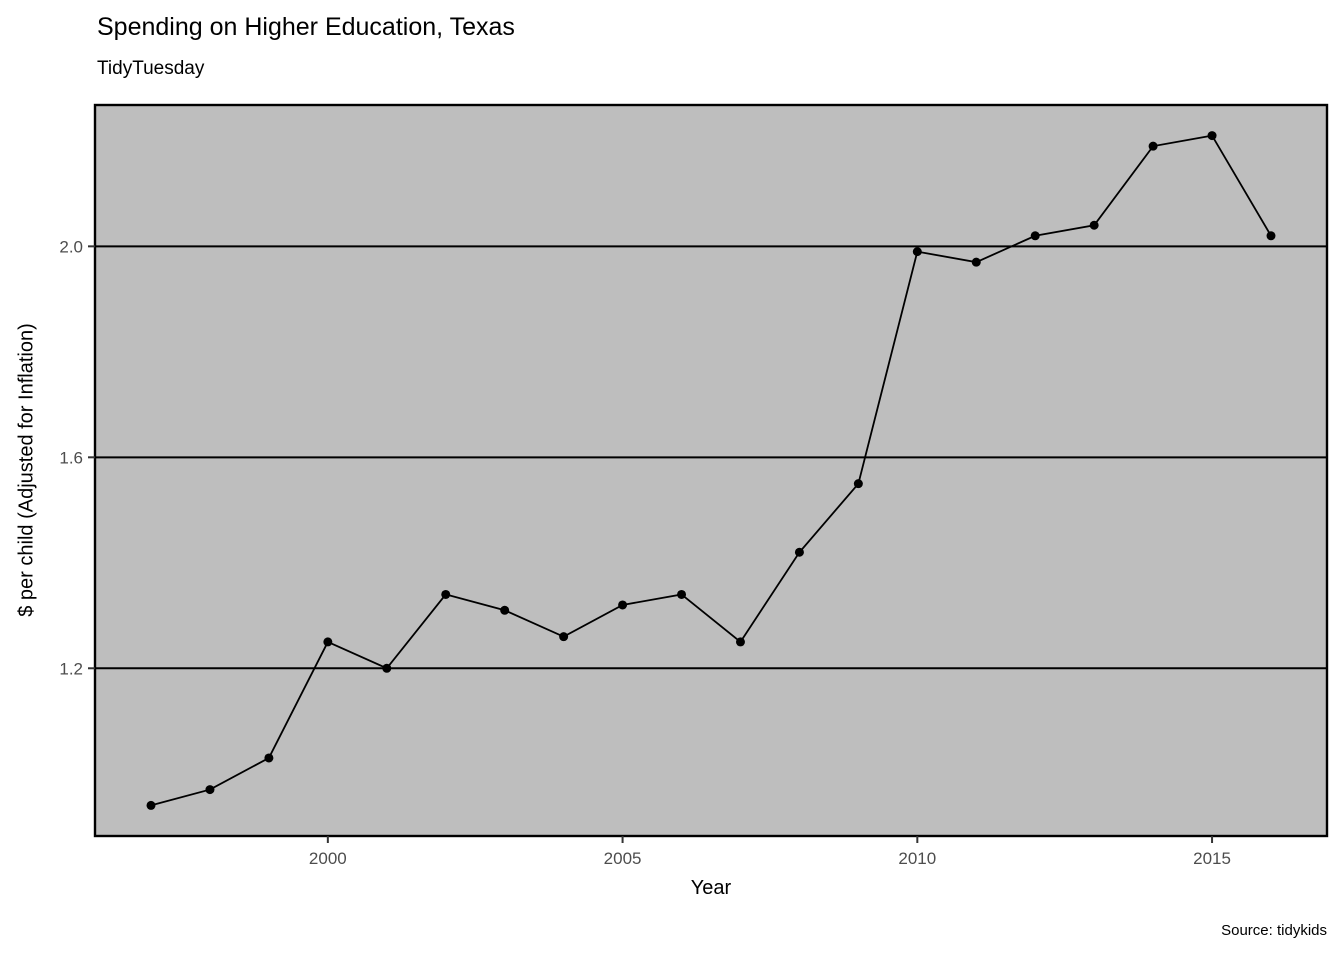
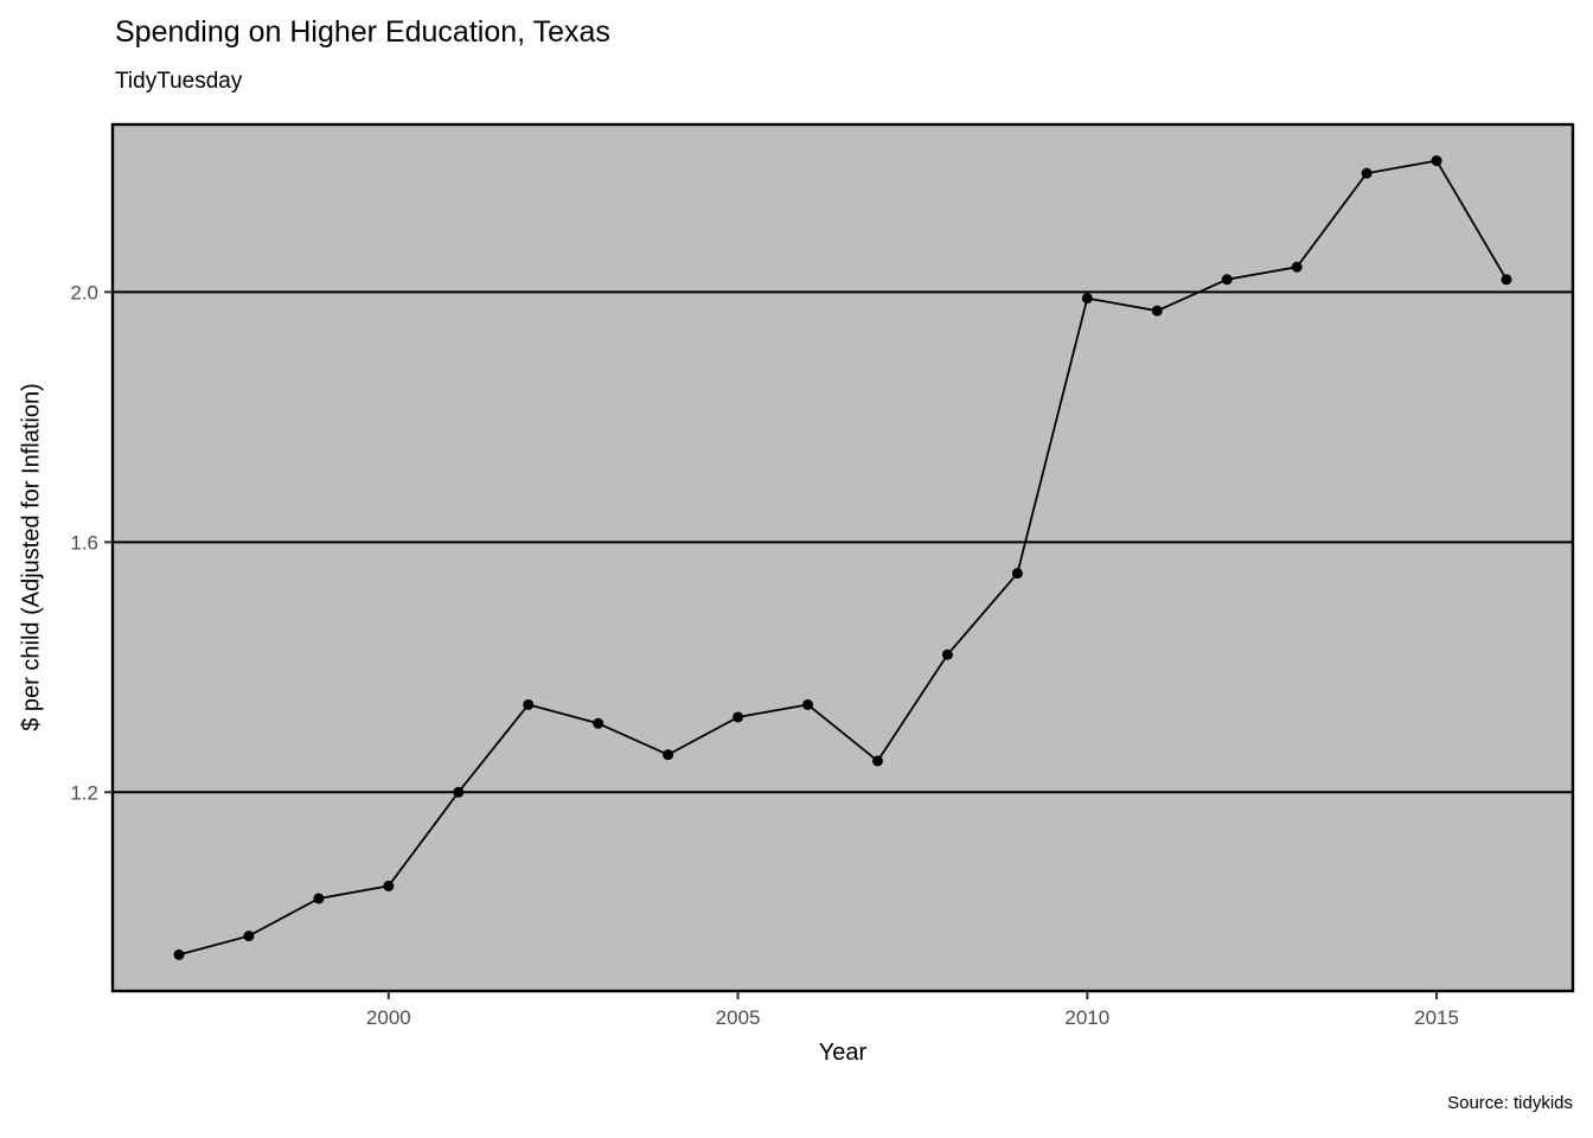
2000: 1.25 -> 1.05
